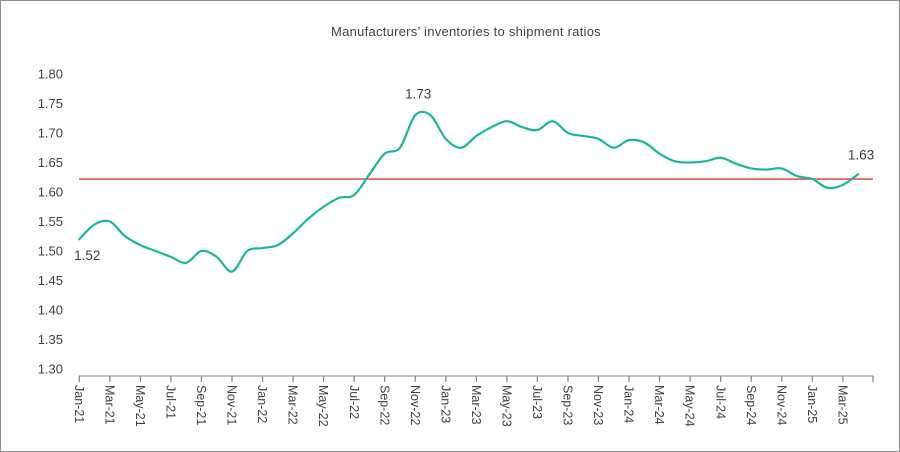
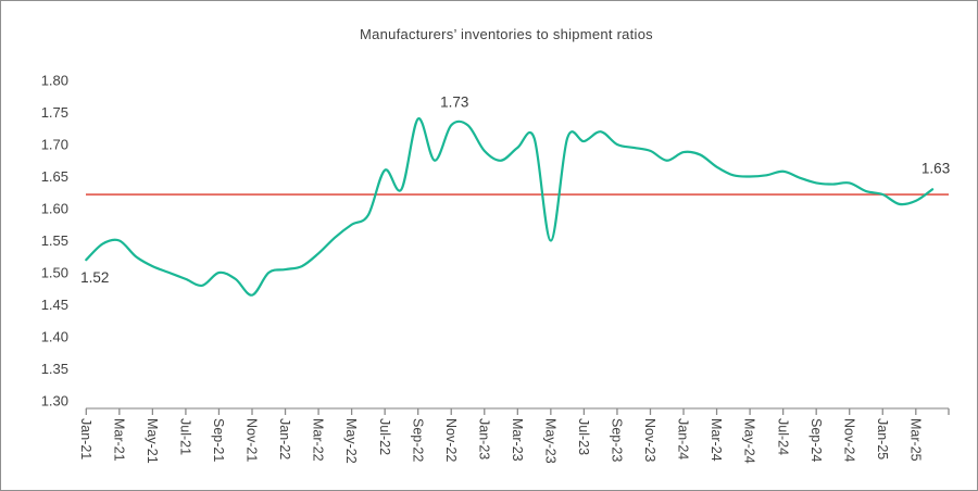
Jul-22: 1.59 -> 1.66
Sep-22: 1.67 -> 1.74
May-23: 1.72 -> 1.55
